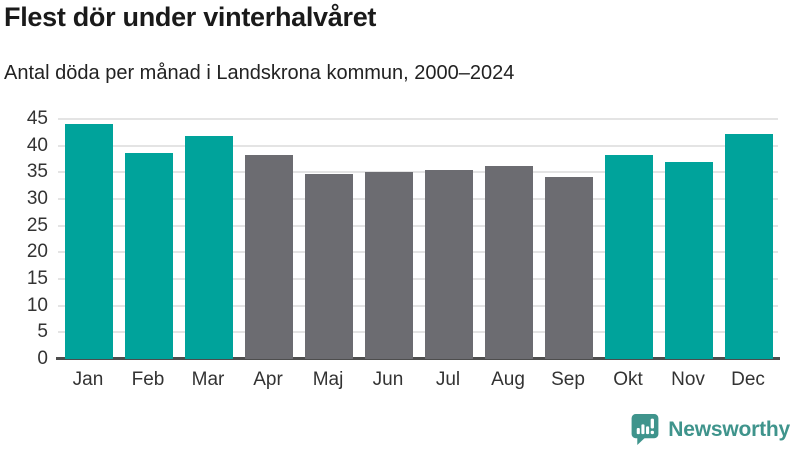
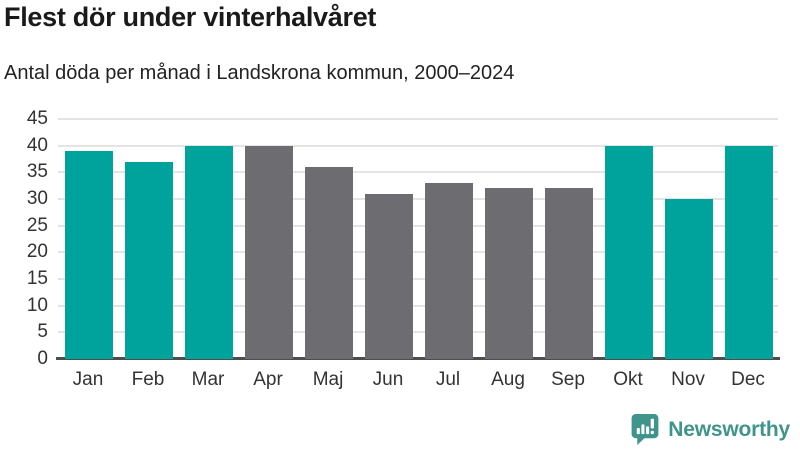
Jan: 44 -> 39
Feb: 39 -> 37
Mar: 42 -> 40
Apr: 38 -> 40
Maj: 35 -> 36
Jun: 35 -> 31
Jul: 35 -> 33
Aug: 36 -> 32
Sep: 34 -> 32
Okt: 38 -> 40
Nov: 37 -> 30
Dec: 42 -> 40
